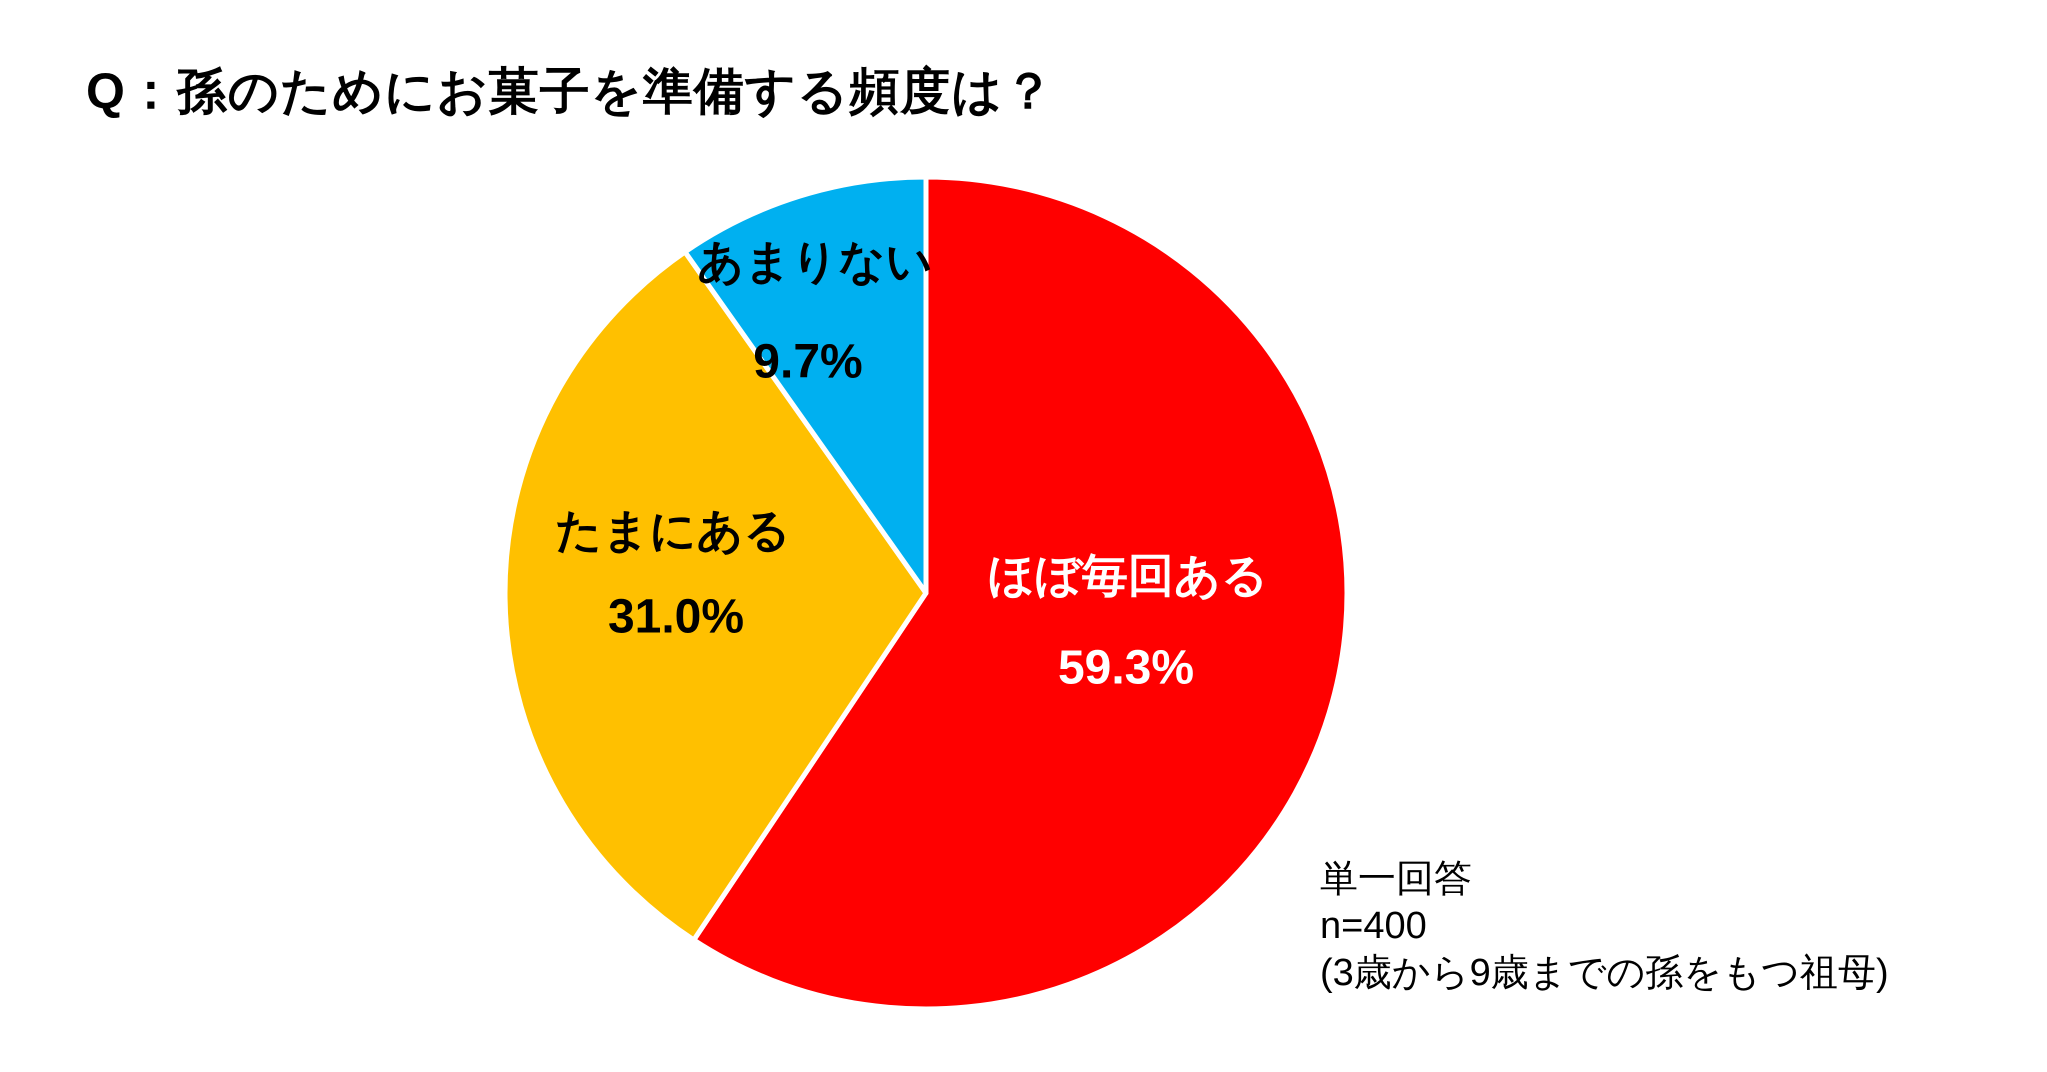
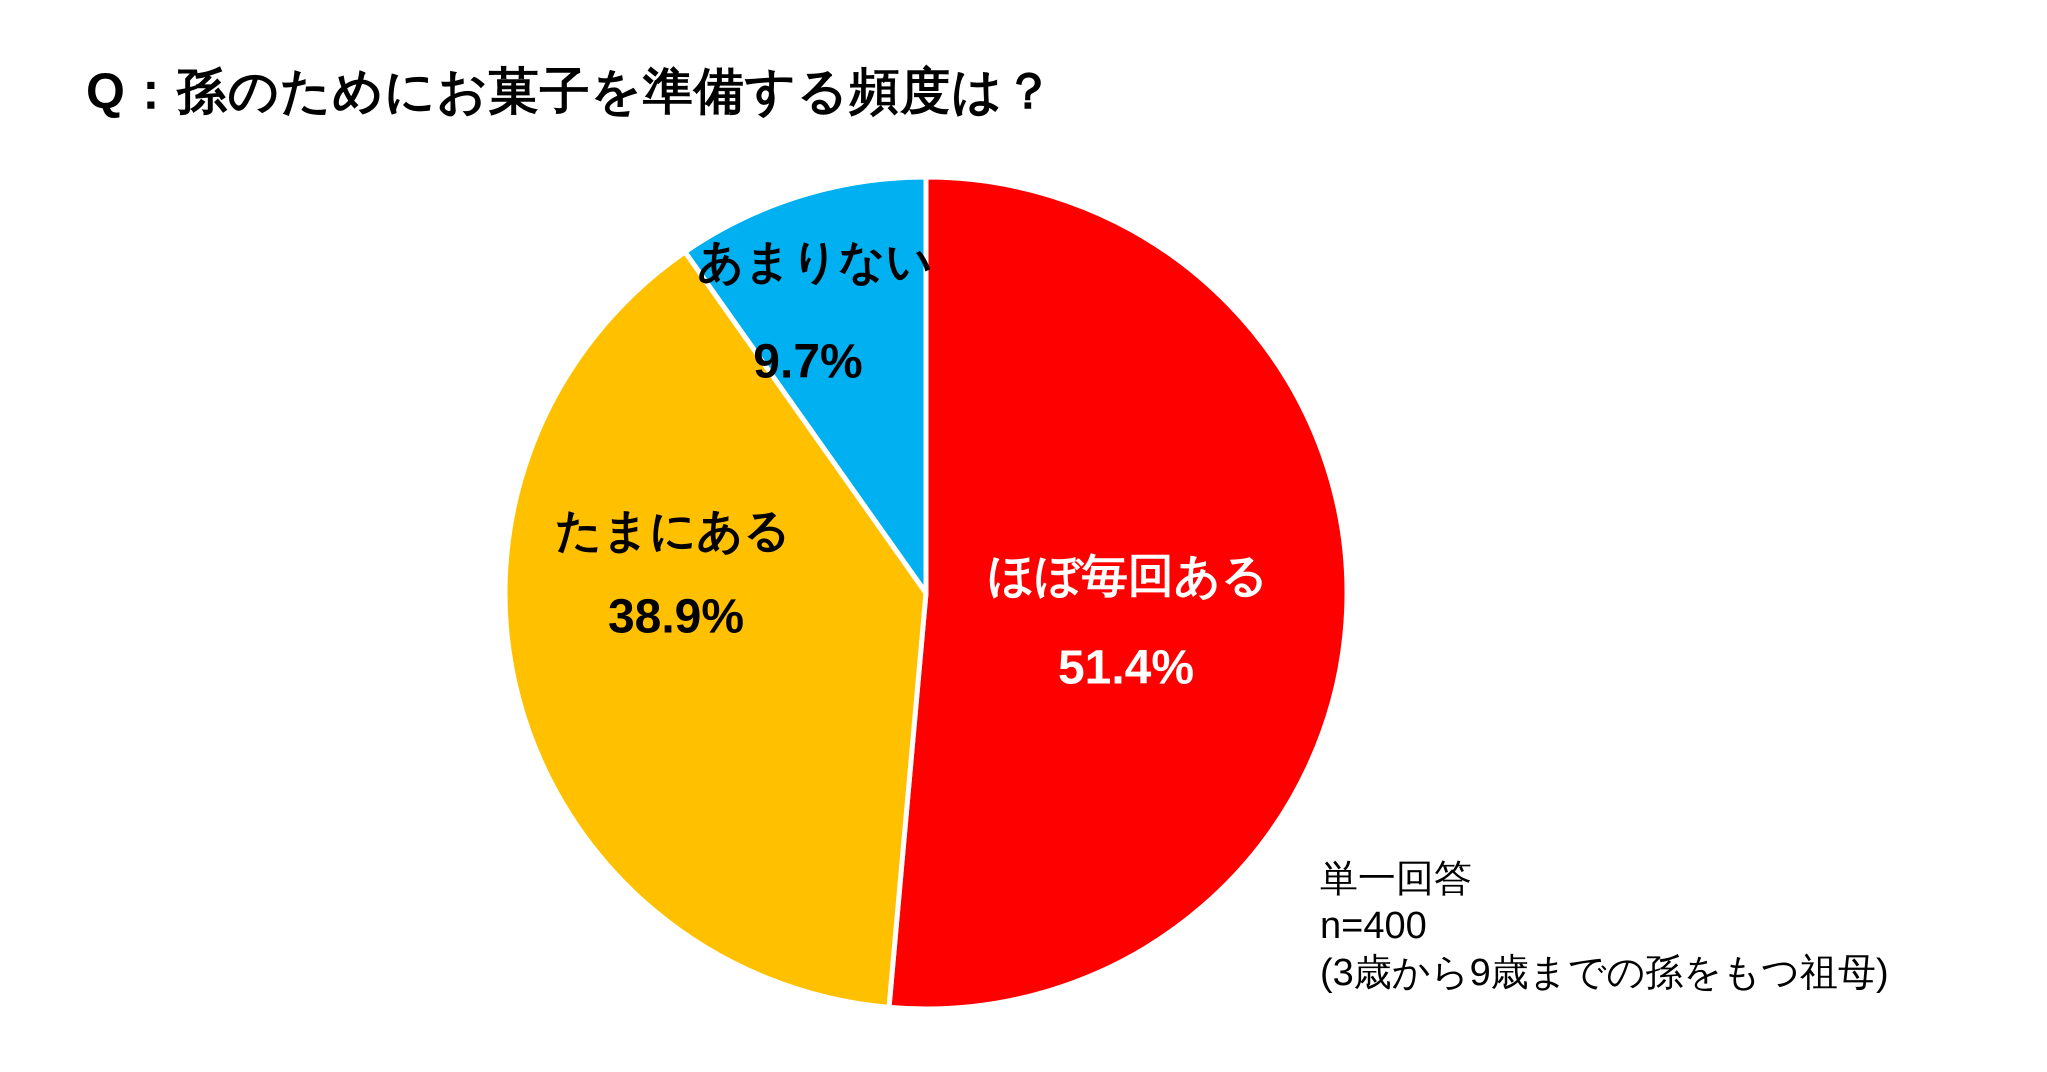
ほぼ毎回ある: 59.3% -> 51.4%
たまにある: 31.0% -> 38.9%
